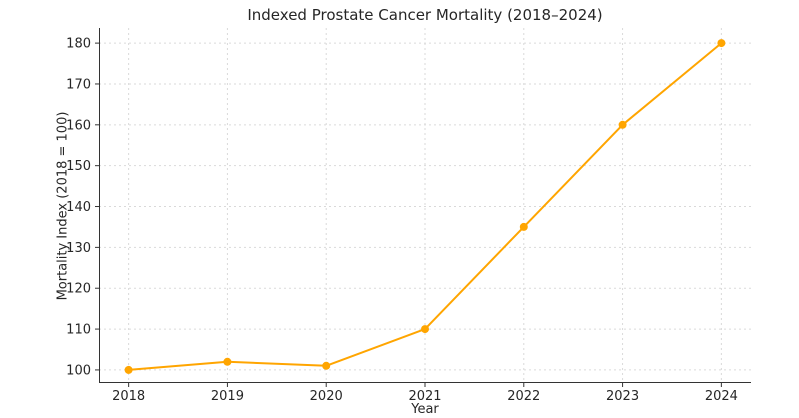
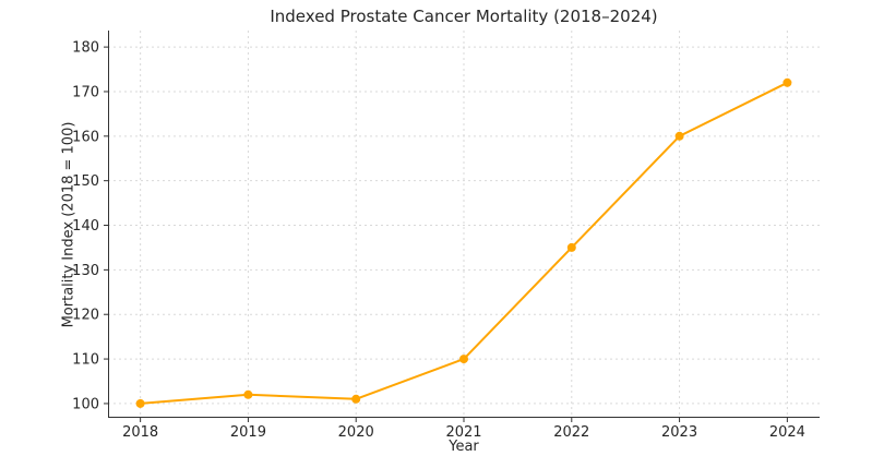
2024: 180 -> 172
